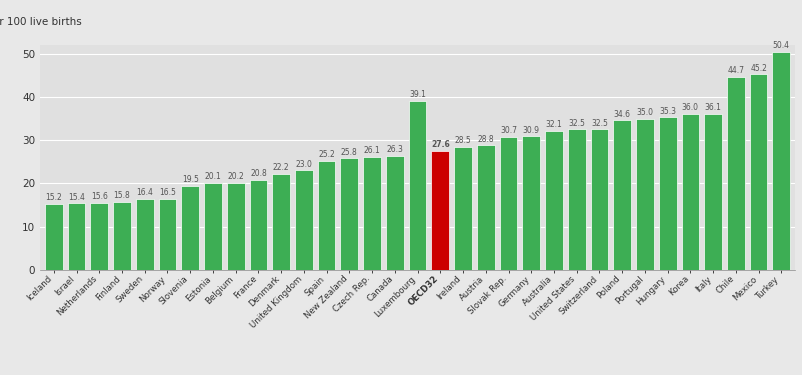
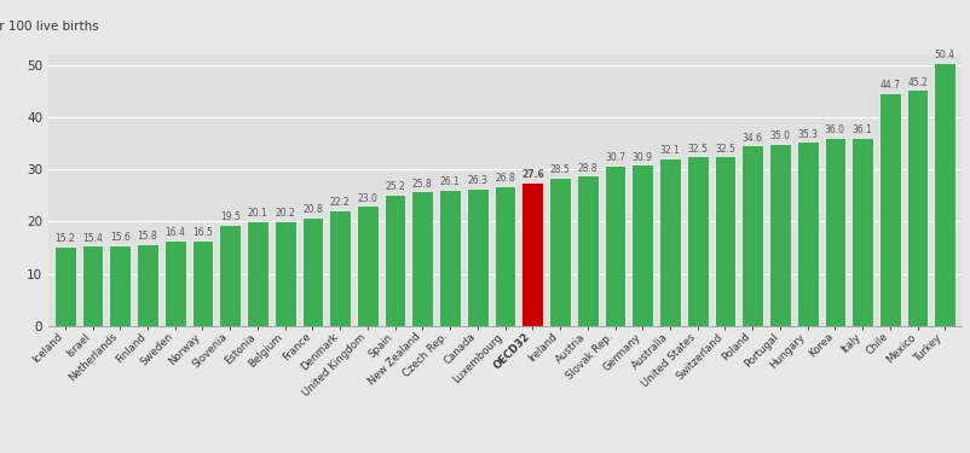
Luxembourg: 39.1 -> 26.8
